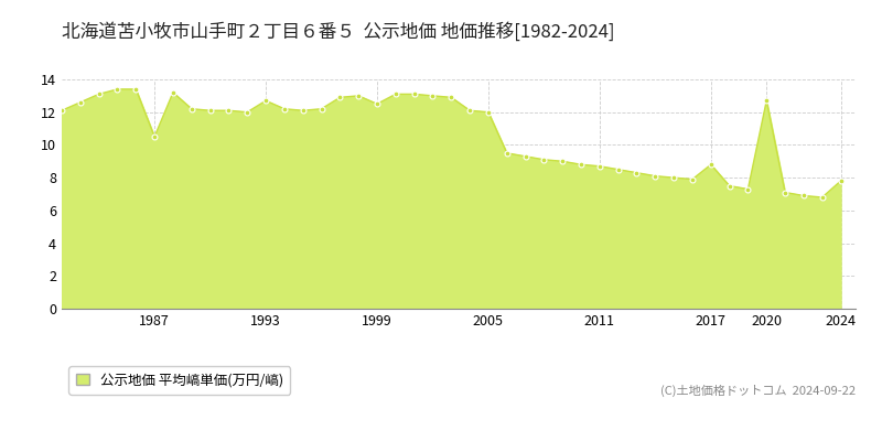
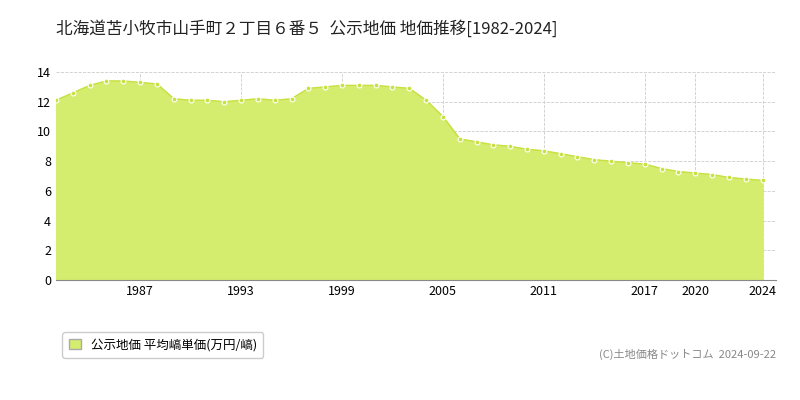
1987: 10.5 -> 13.3
1993: 12.7 -> 12.1
1999: 12.5 -> 13.1
2005: 12.0 -> 11.0
2017: 8.8 -> 7.8
2020: 12.7 -> 7.2
2024: 7.8 -> 6.7
